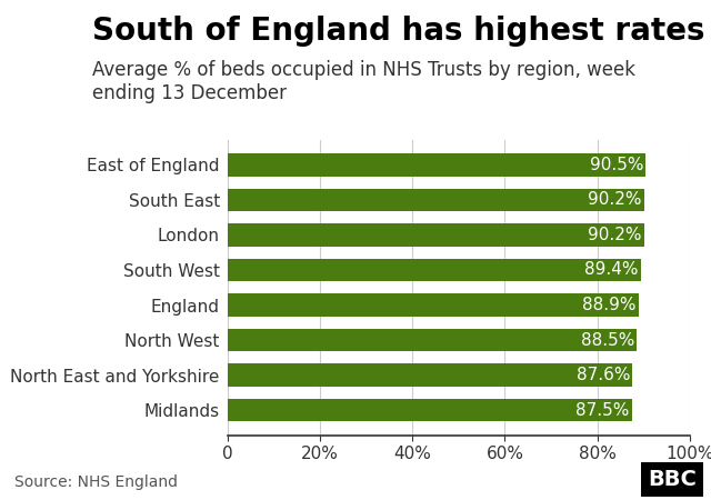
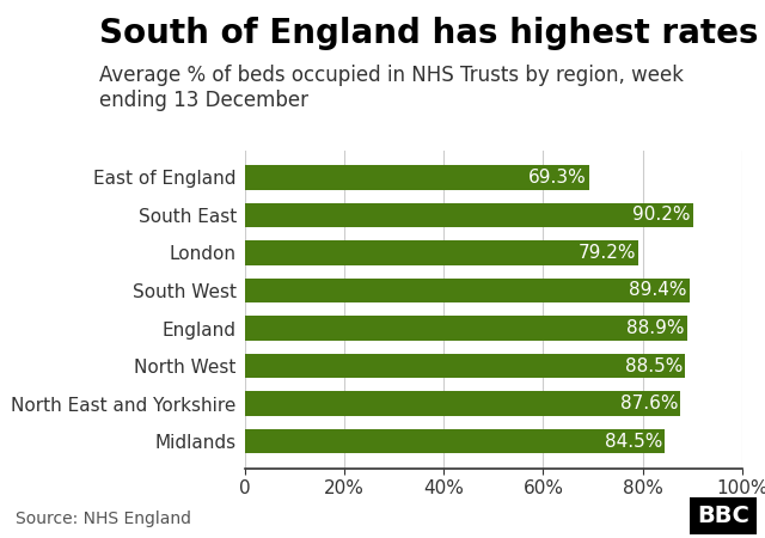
East of England: 90.5% -> 69.3%
London: 90.2% -> 79.2%
Midlands: 87.5% -> 84.5%
